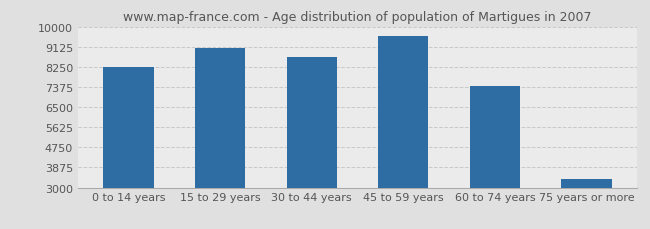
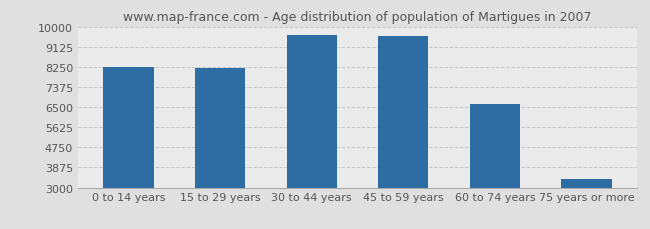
15 to 29 years: 9050 -> 8220
30 to 44 years: 8700 -> 9650
60 to 74 years: 7400 -> 6620
